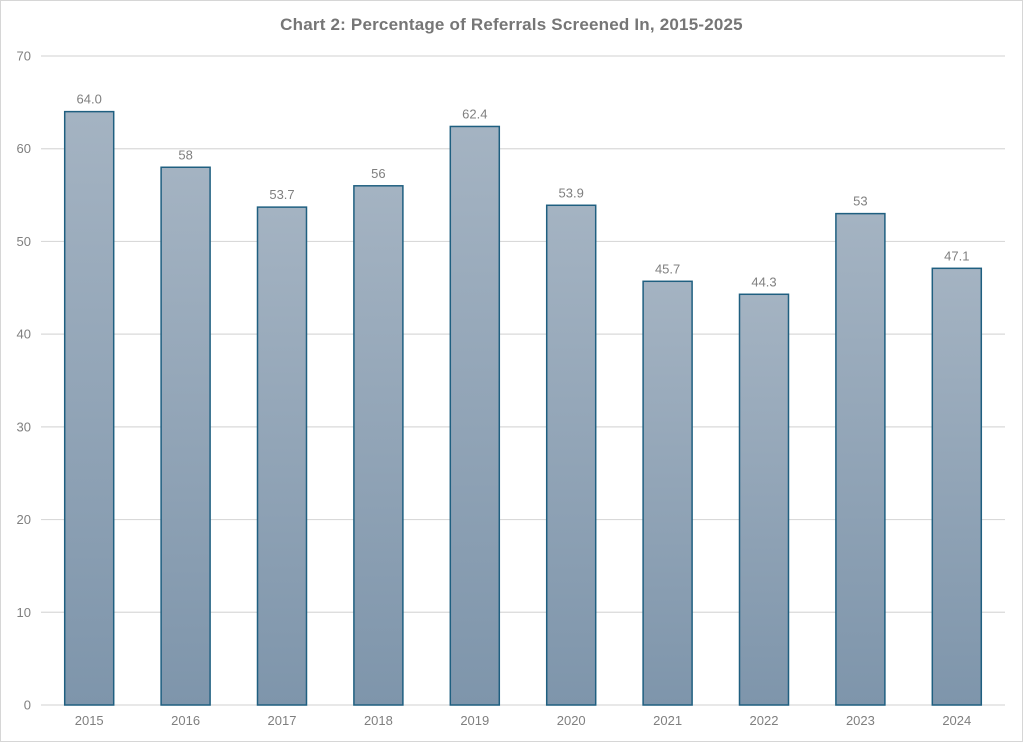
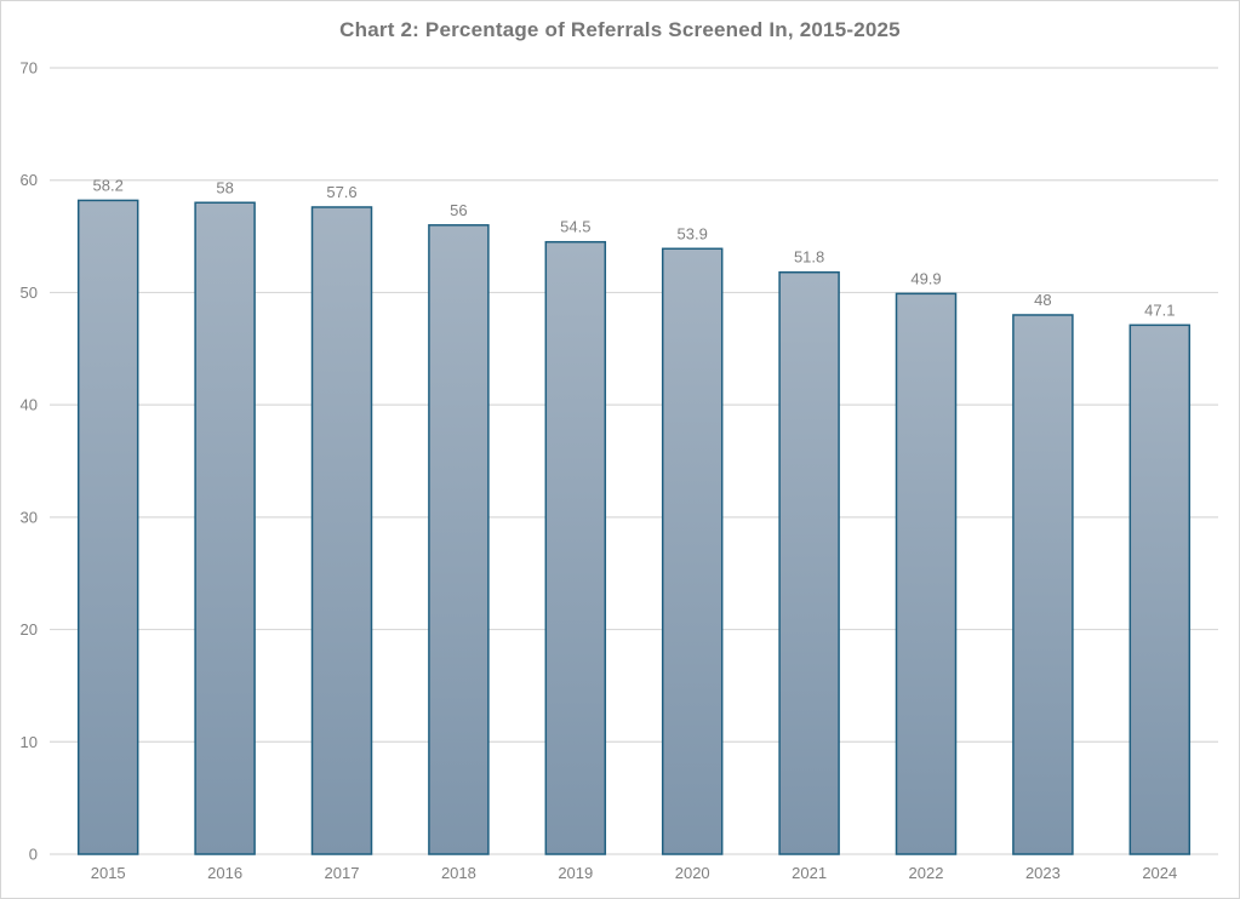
2015: 64.0 -> 58.2
2017: 53.7 -> 57.6
2019: 62.4 -> 54.5
2021: 45.7 -> 51.8
2022: 44.3 -> 49.9
2023: 53 -> 48
